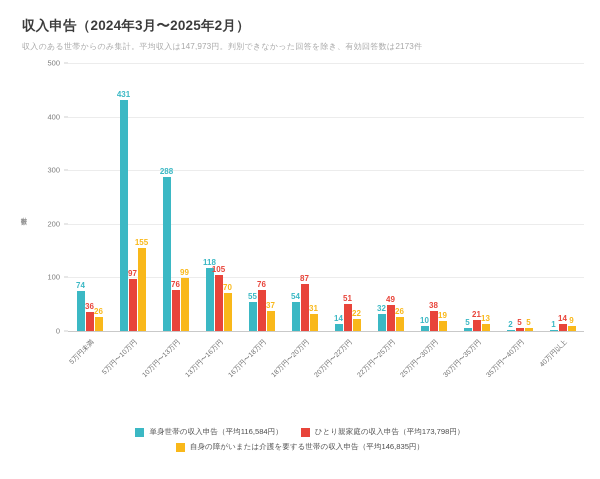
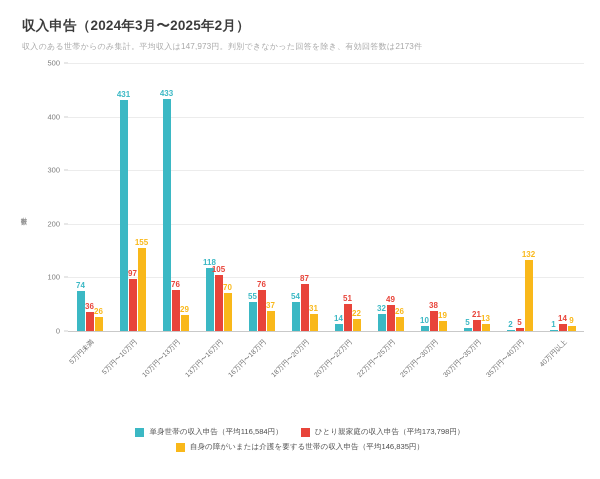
単身世帯の収入申告（平均116,584円）/10万円〜13万円: 288 -> 433
自身の障がいまたは介護を要する世帯の収入申告（平均146,835円）/10万円〜13万円: 99 -> 29
自身の障がいまたは介護を要する世帯の収入申告（平均146,835円）/35万円〜40万円: 5 -> 132
